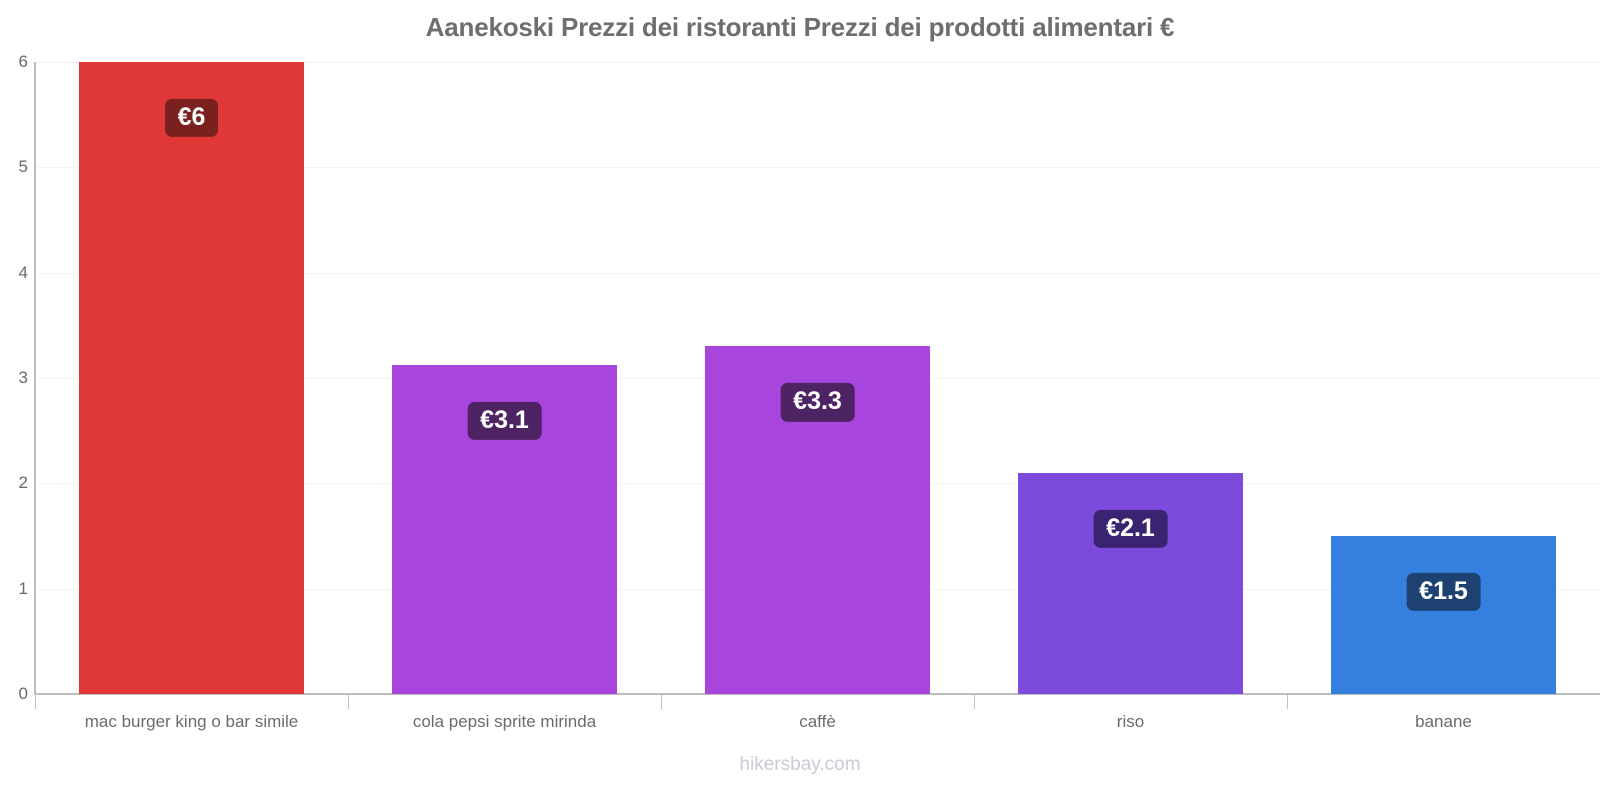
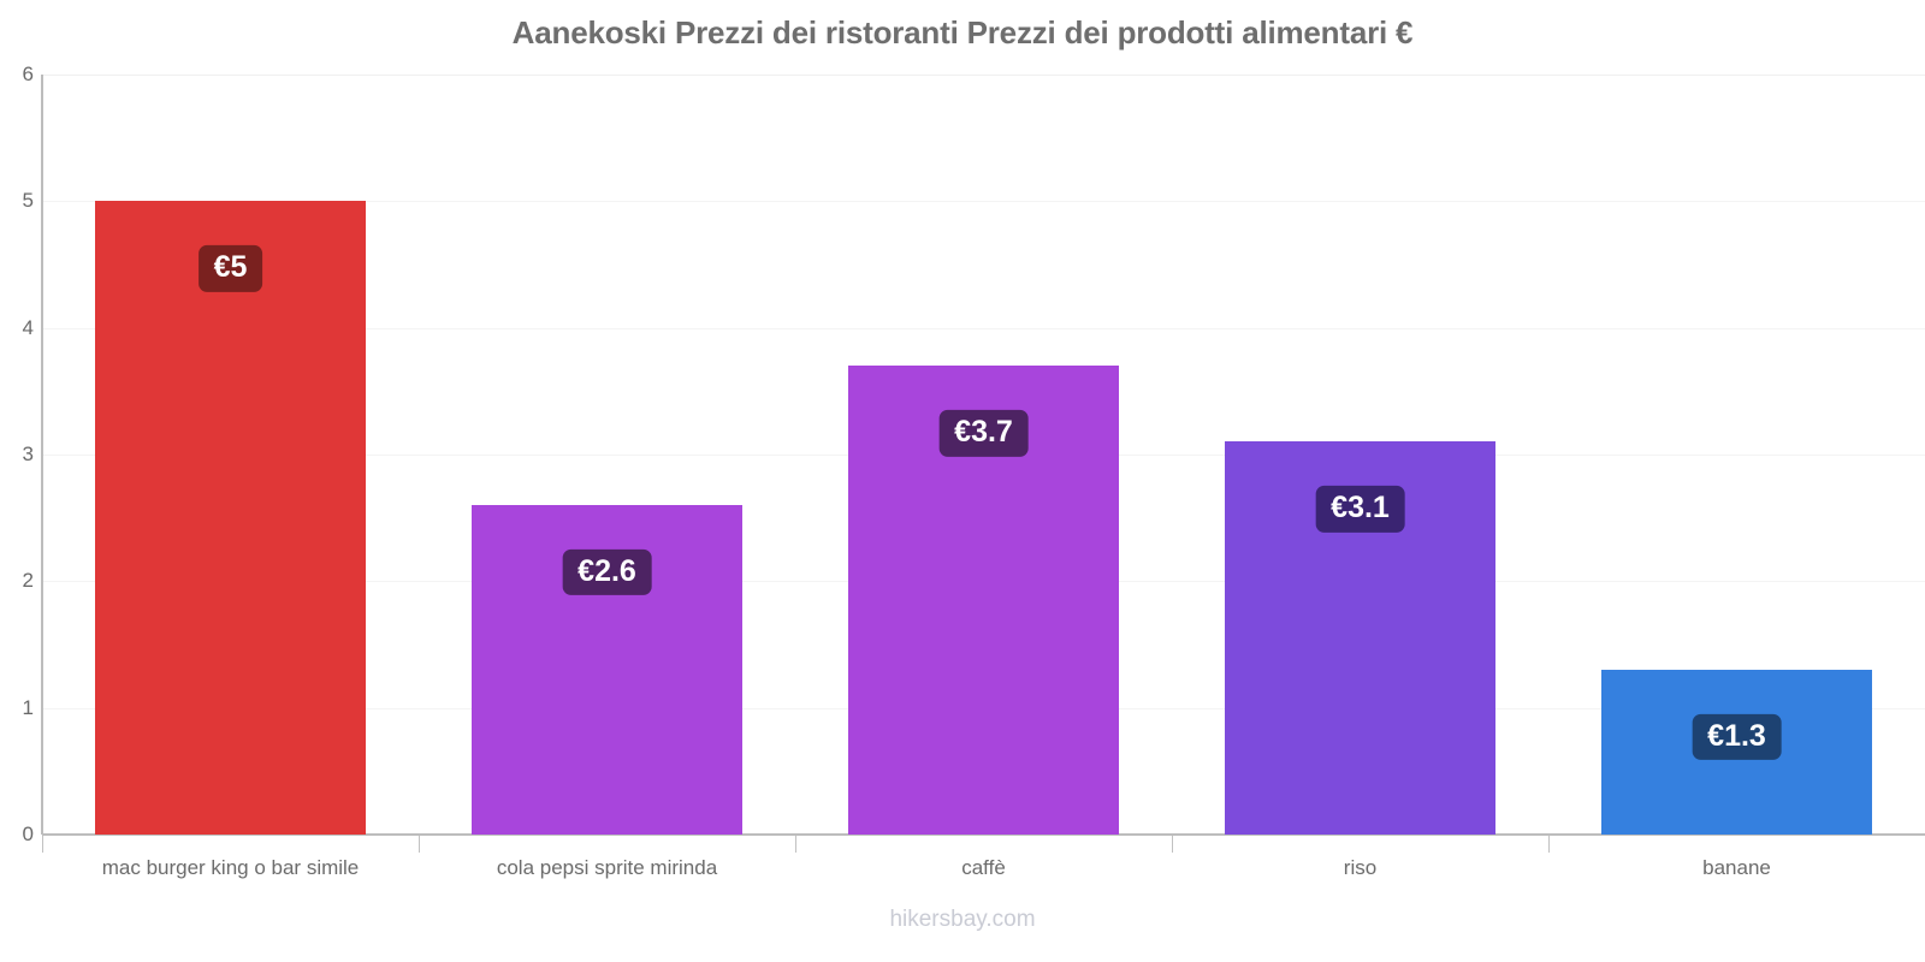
mac burger king o bar simile: €6 -> €5
cola pepsi sprite mirinda: €3.1 -> €2.6
caffè: €3.3 -> €3.7
riso: €2.1 -> €3.1
banane: €1.5 -> €1.3
